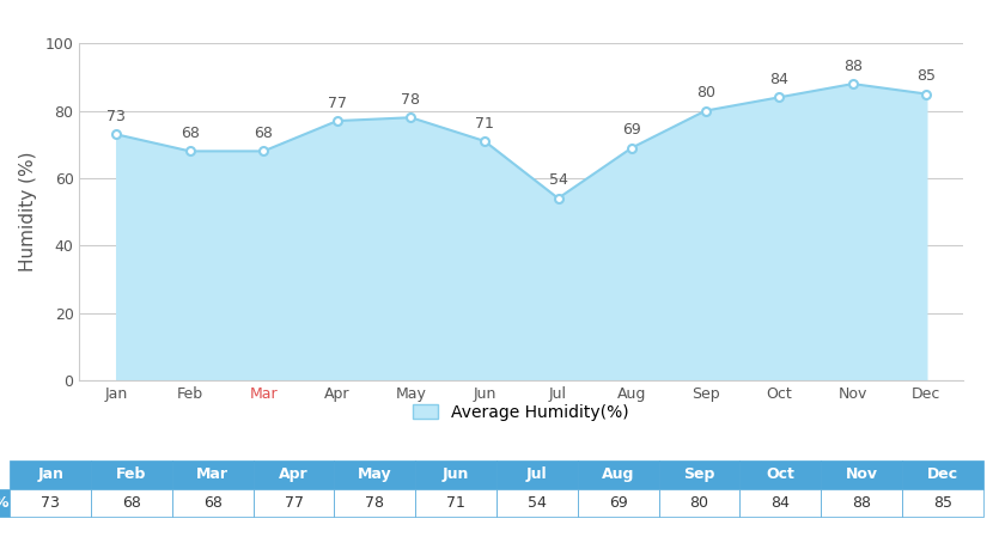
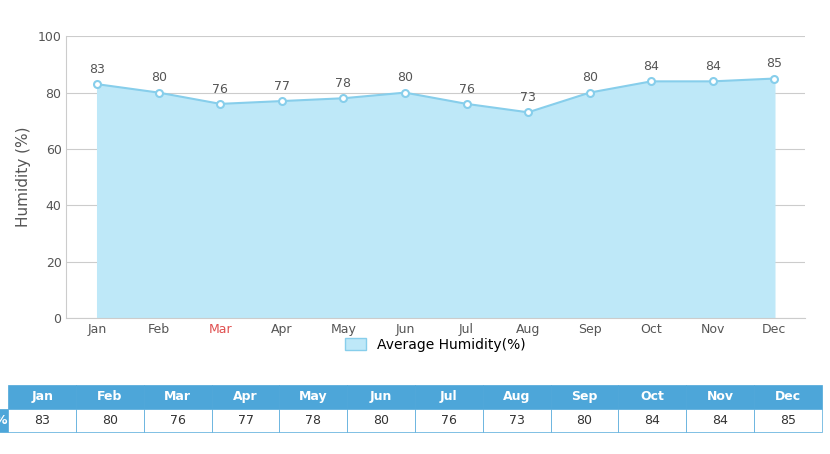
Jan: 73 -> 83
Feb: 68 -> 80
Mar: 68 -> 76
Jun: 71 -> 80
Jul: 54 -> 76
Aug: 69 -> 73
Nov: 88 -> 84
